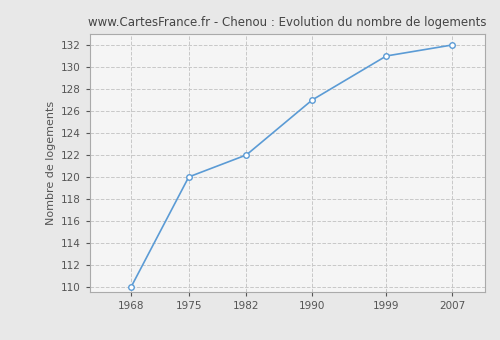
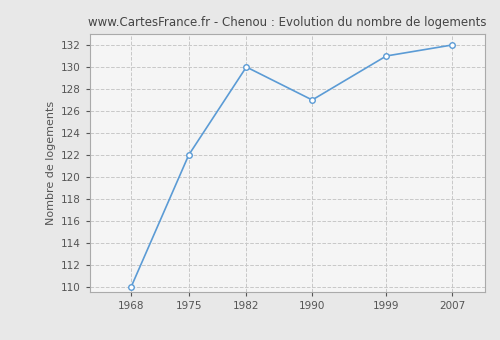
1975: 120 -> 122
1982: 122 -> 130
